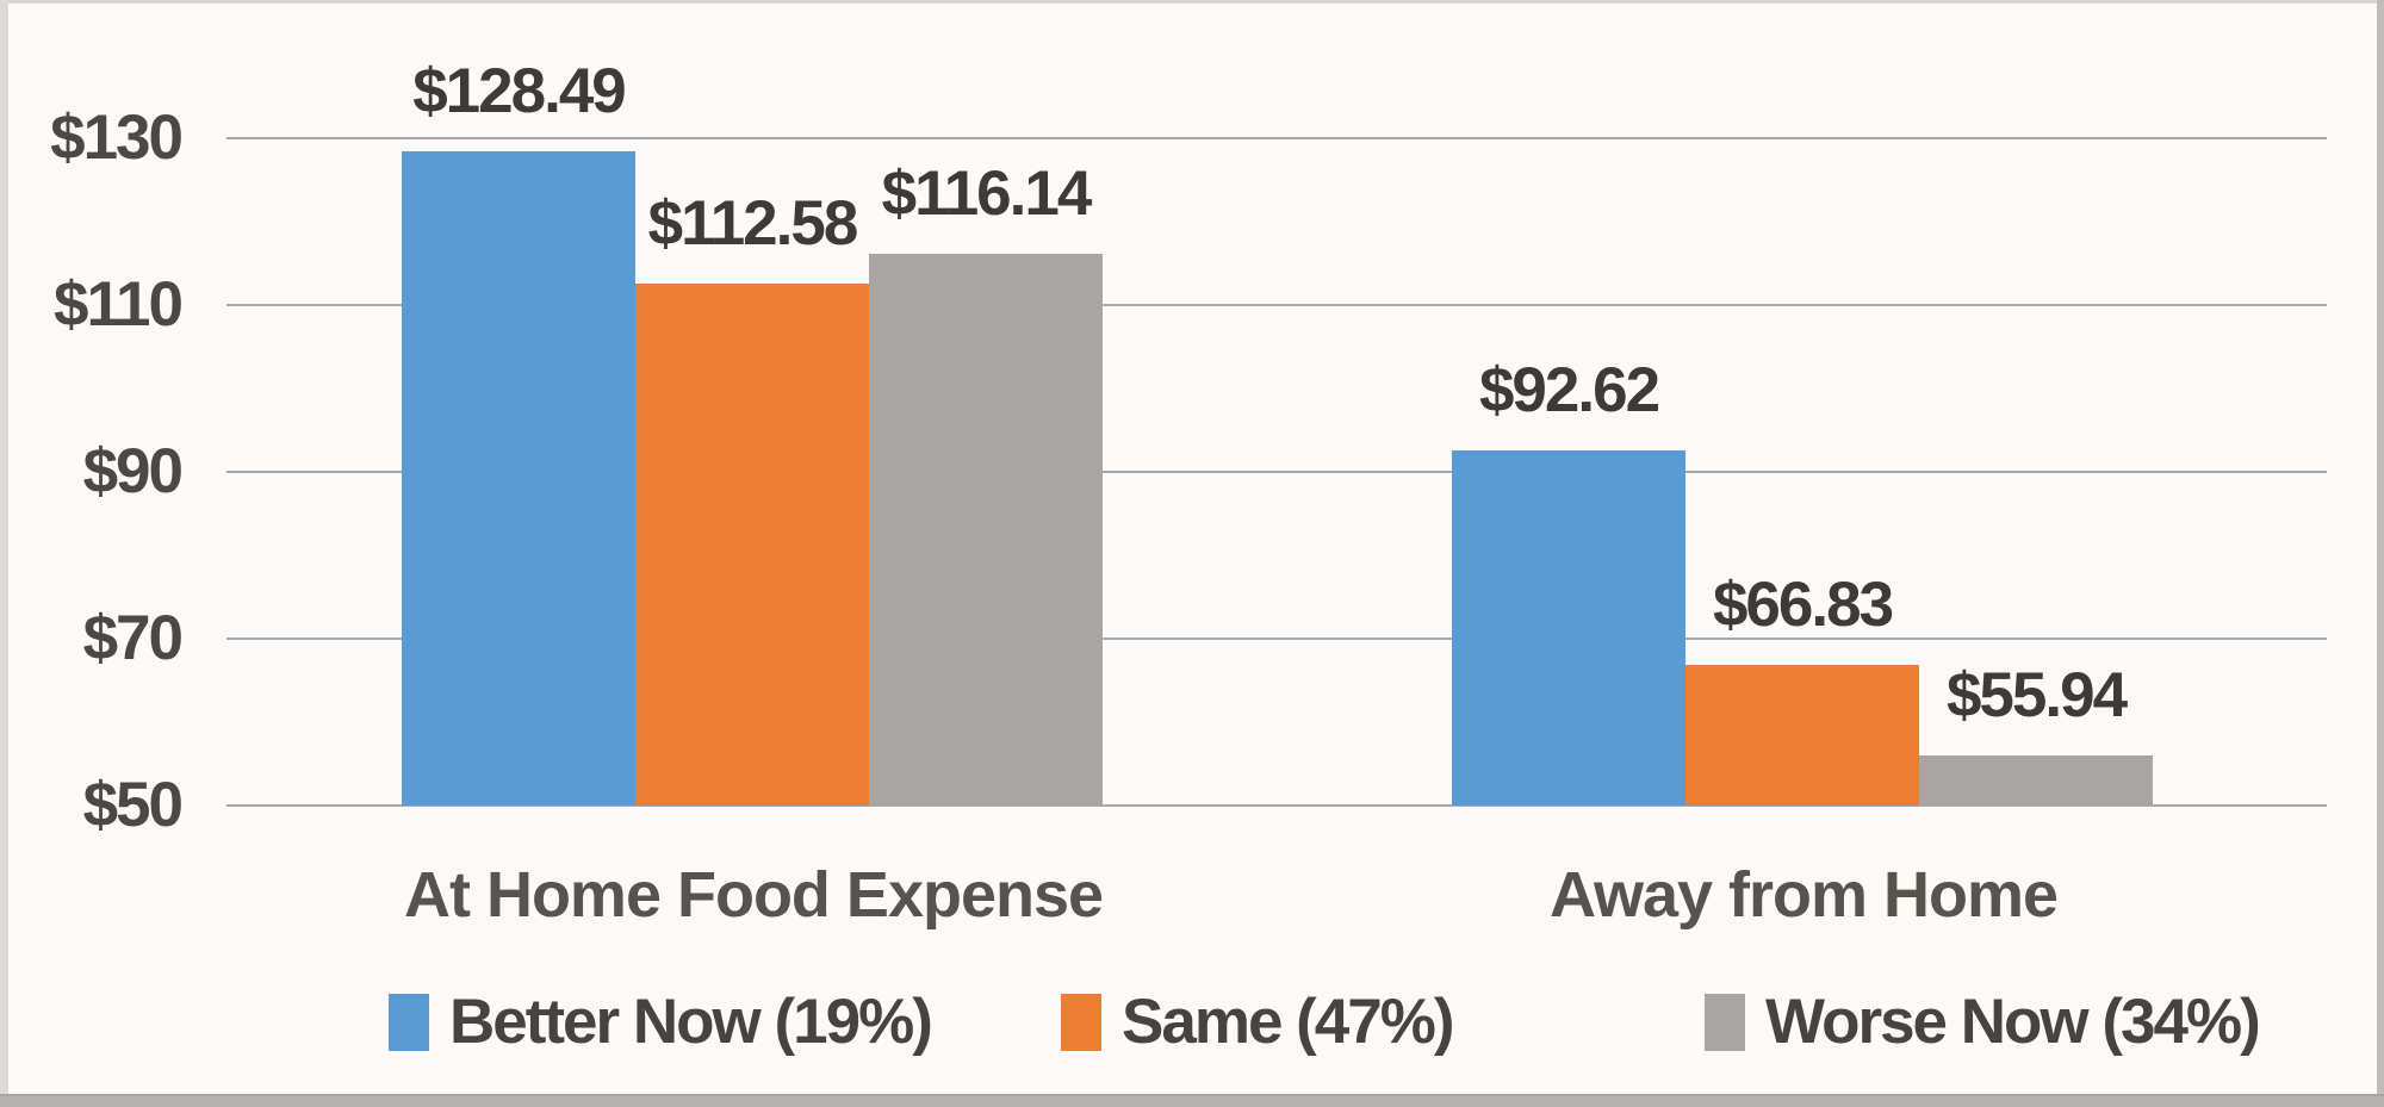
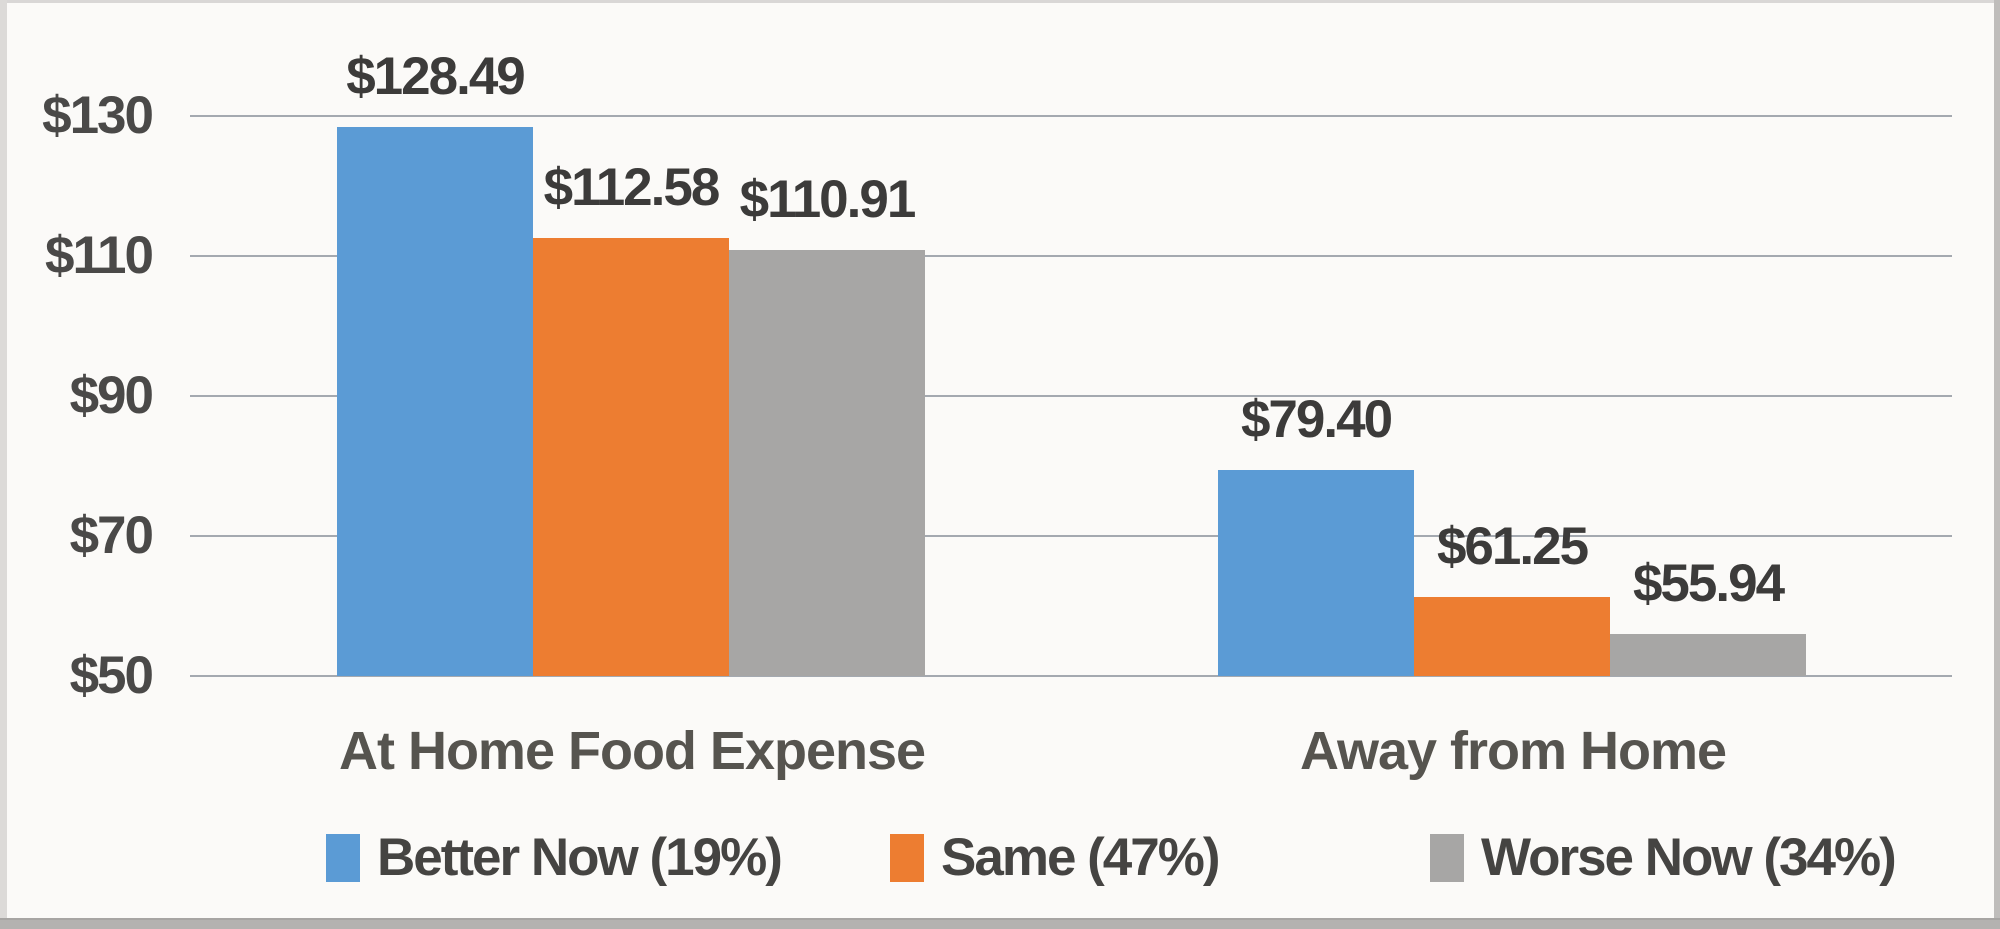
Worse Now (34%)/At Home Food Expense: $116.14 -> $110.91
Better Now (19%)/Away from Home: $92.62 -> $79.40
Same (47%)/Away from Home: $66.83 -> $61.25
